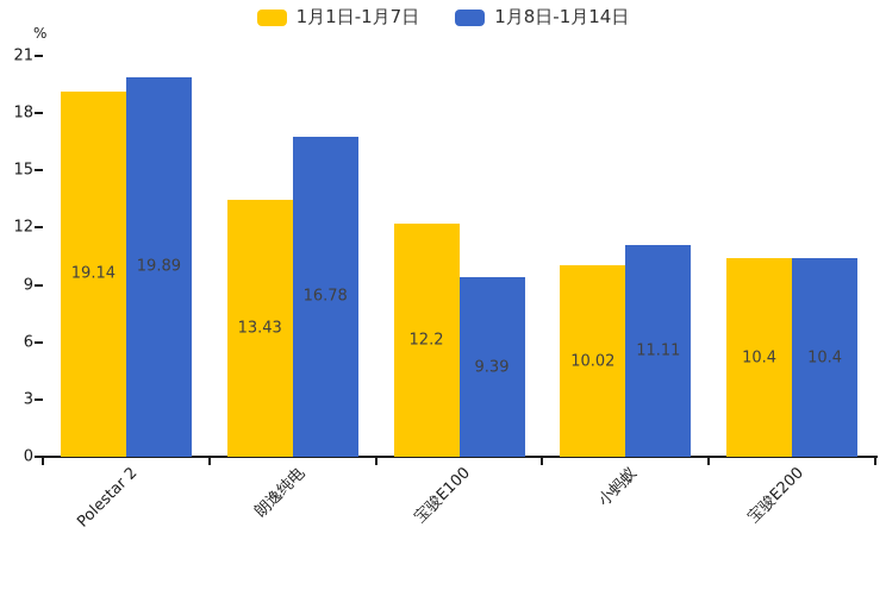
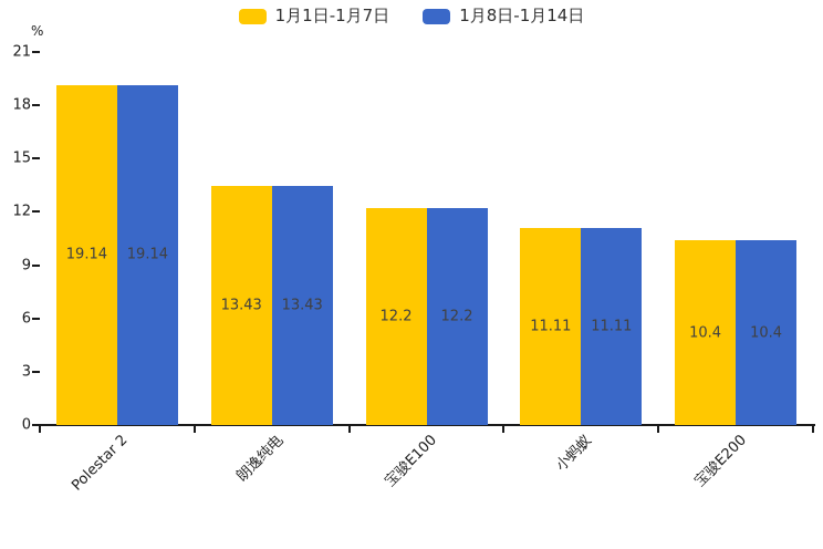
1月8日-1月14日/Polestar 2: 19.89 -> 19.14
1月8日-1月14日/朗逸纯电: 16.78 -> 13.43
1月8日-1月14日/宝骏E100: 9.39 -> 12.2
1月1日-1月7日/小蚂蚁: 10.02 -> 11.11
